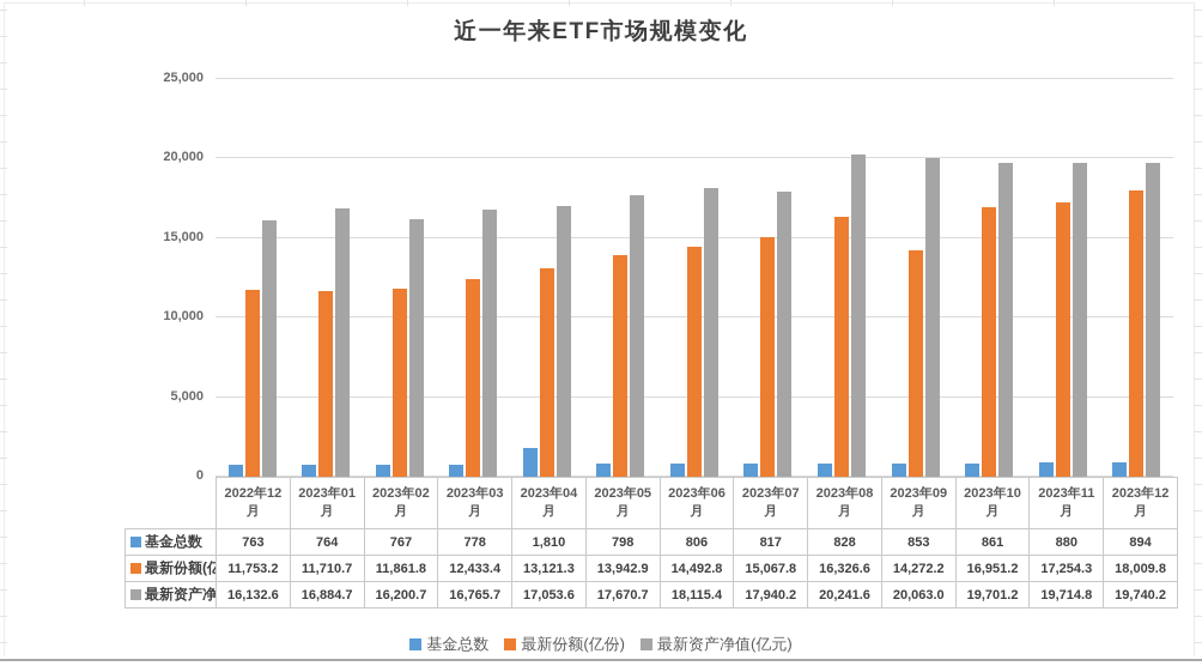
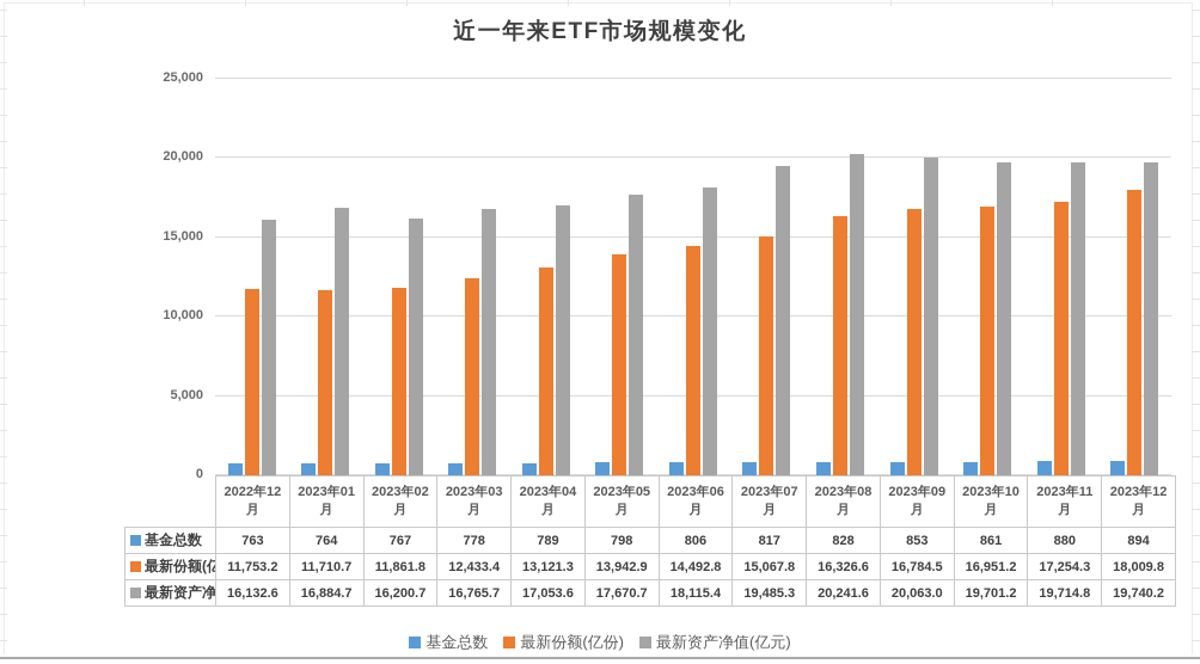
基金总数/2023年04月: 1,810 -> 789
最新资产净值(亿元)/2023年07月: 17,940.2 -> 19,485.3
最新份额(亿份)/2023年09月: 14,272.2 -> 16,784.5
